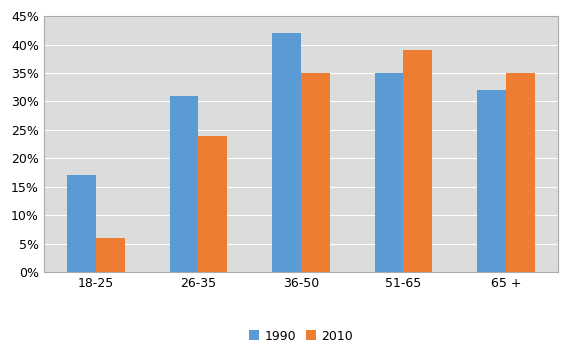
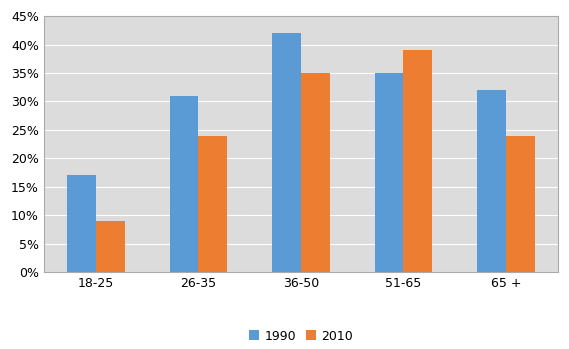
2010/18-25: 6% -> 9%
2010/65 +: 35% -> 24%
